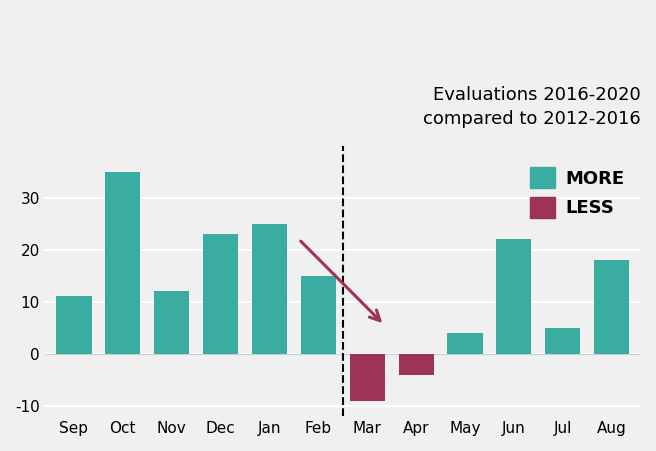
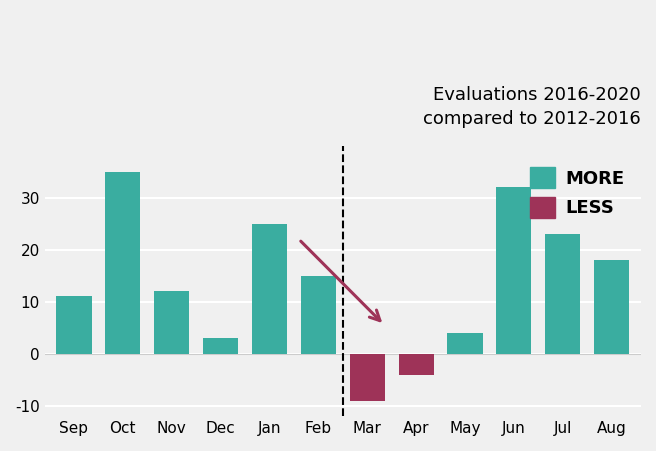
Dec: 23 -> 3
Jun: 22 -> 32
Jul: 5 -> 23
